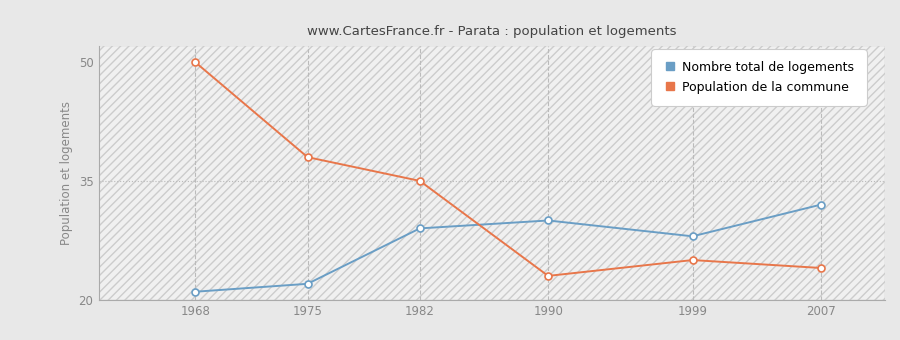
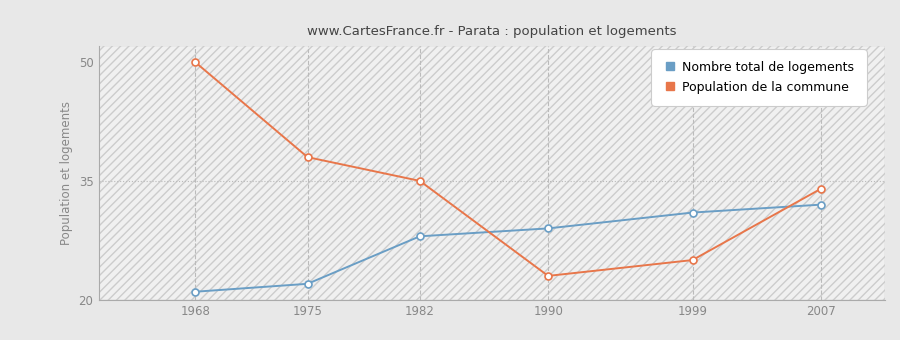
Nombre total de logements/1982: 29 -> 28
Nombre total de logements/1990: 30 -> 29
Nombre total de logements/1999: 28 -> 31
Population de la commune/2007: 24 -> 34
